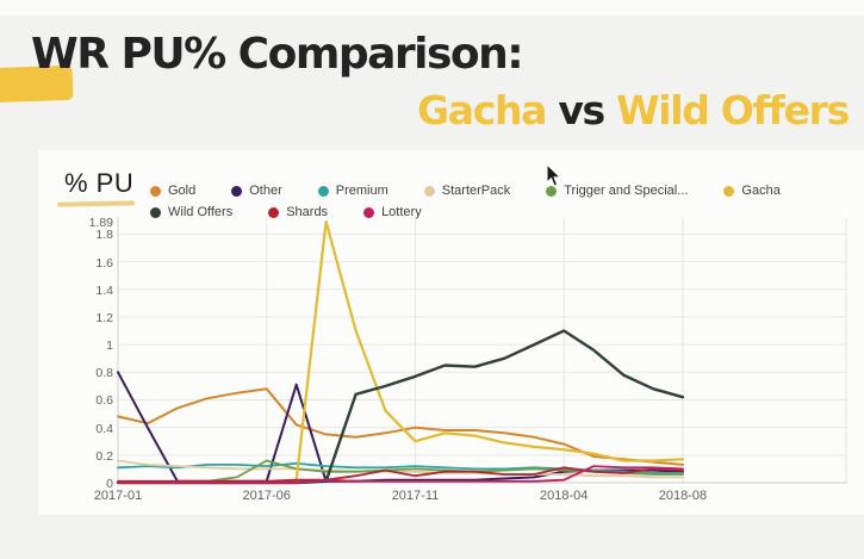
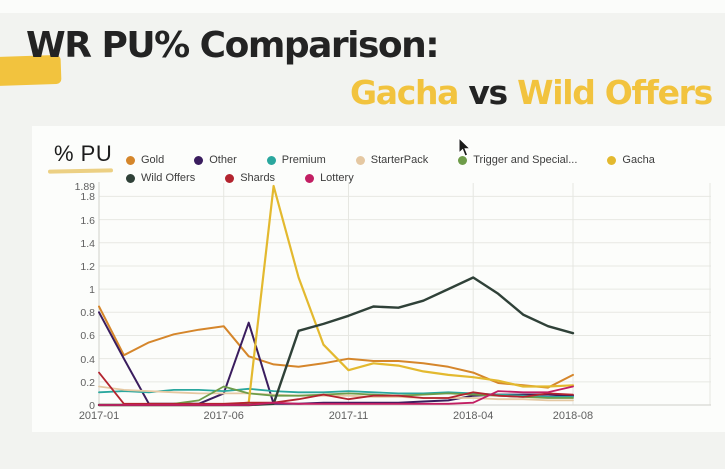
Gold/2017-01: 0.48 -> 0.85
Shards/2017-01: 0.01 -> 0.28
Other/2017-06: 0.01 -> 0.10
Gold/2018-08: 0.13 -> 0.26
Lottery/2018-08: 0.10 -> 0.16
